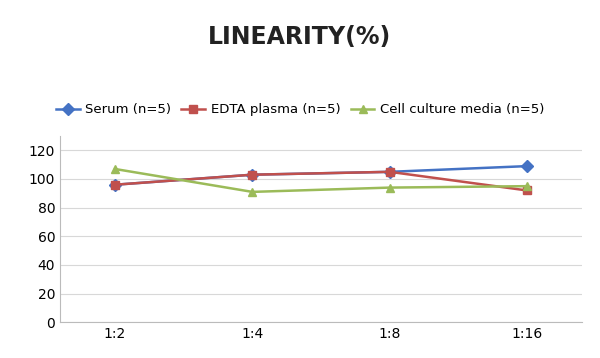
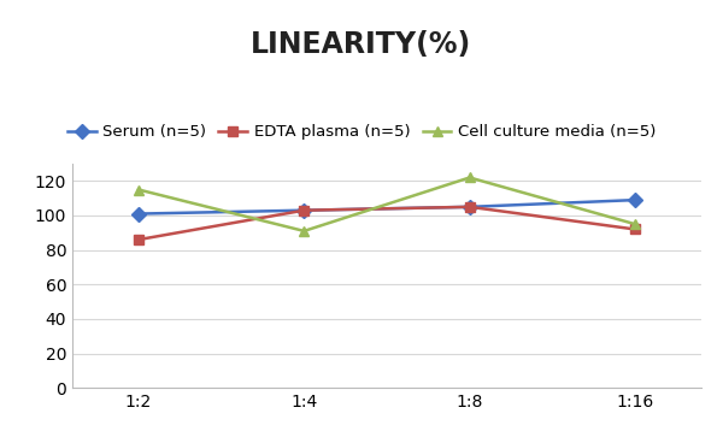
Serum (n=5)/1:2: 96 -> 101
EDTA plasma (n=5)/1:2: 96 -> 86
Cell culture media (n=5)/1:2: 107 -> 115
Cell culture media (n=5)/1:8: 94 -> 122
